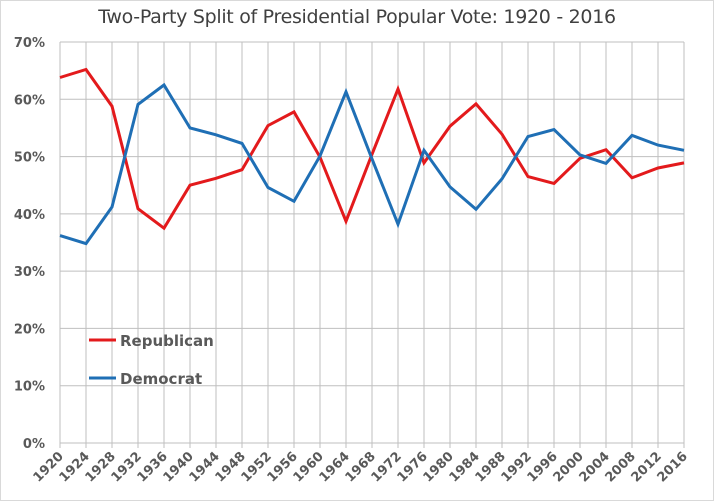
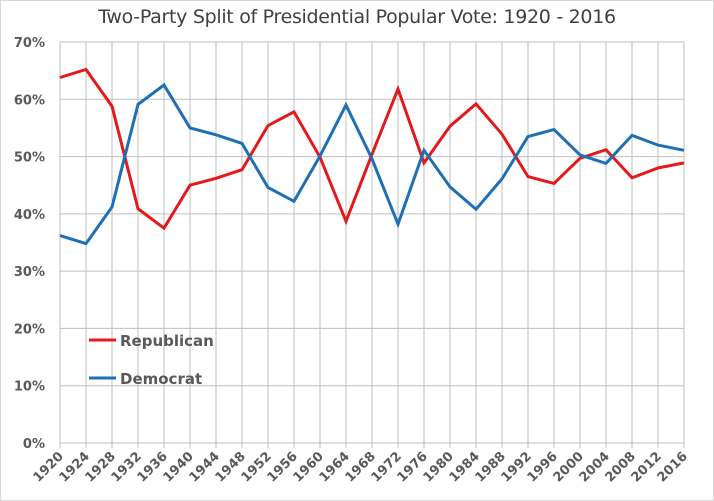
Democrat/1964: 61% -> 59%
